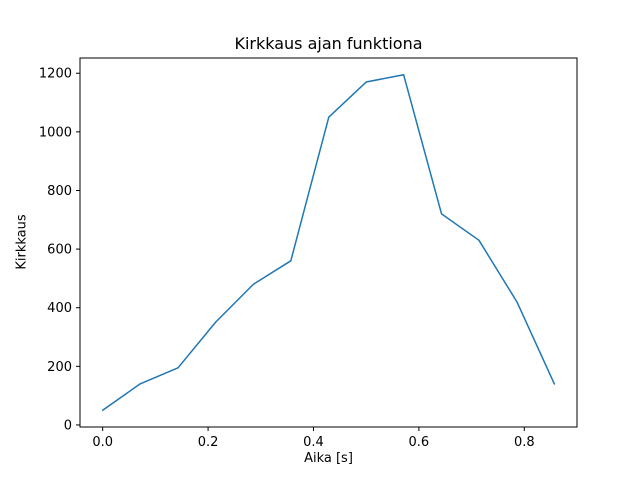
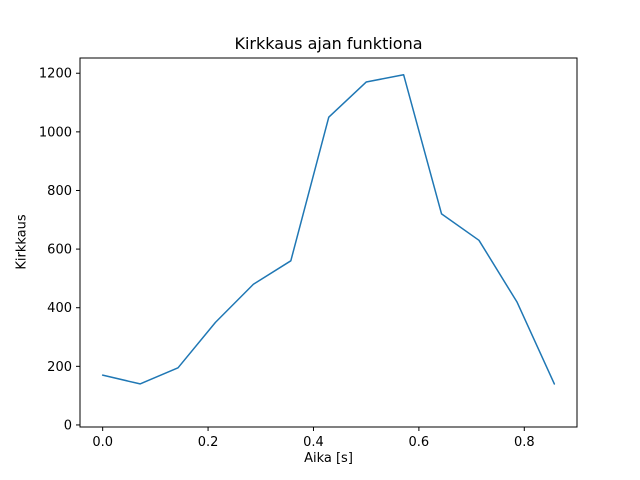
0.0: 50 -> 170
